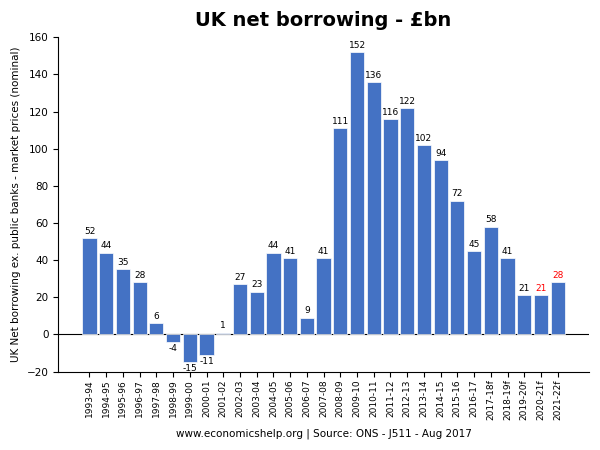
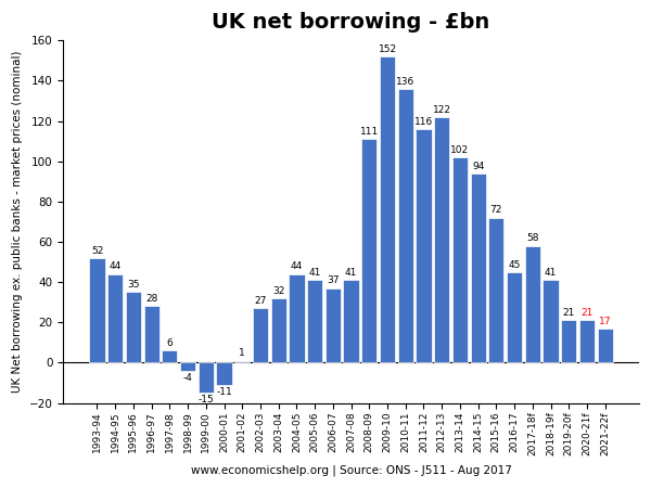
2003-04: 23 -> 32
2006-07: 9 -> 37
2021-22f: 28 -> 17
